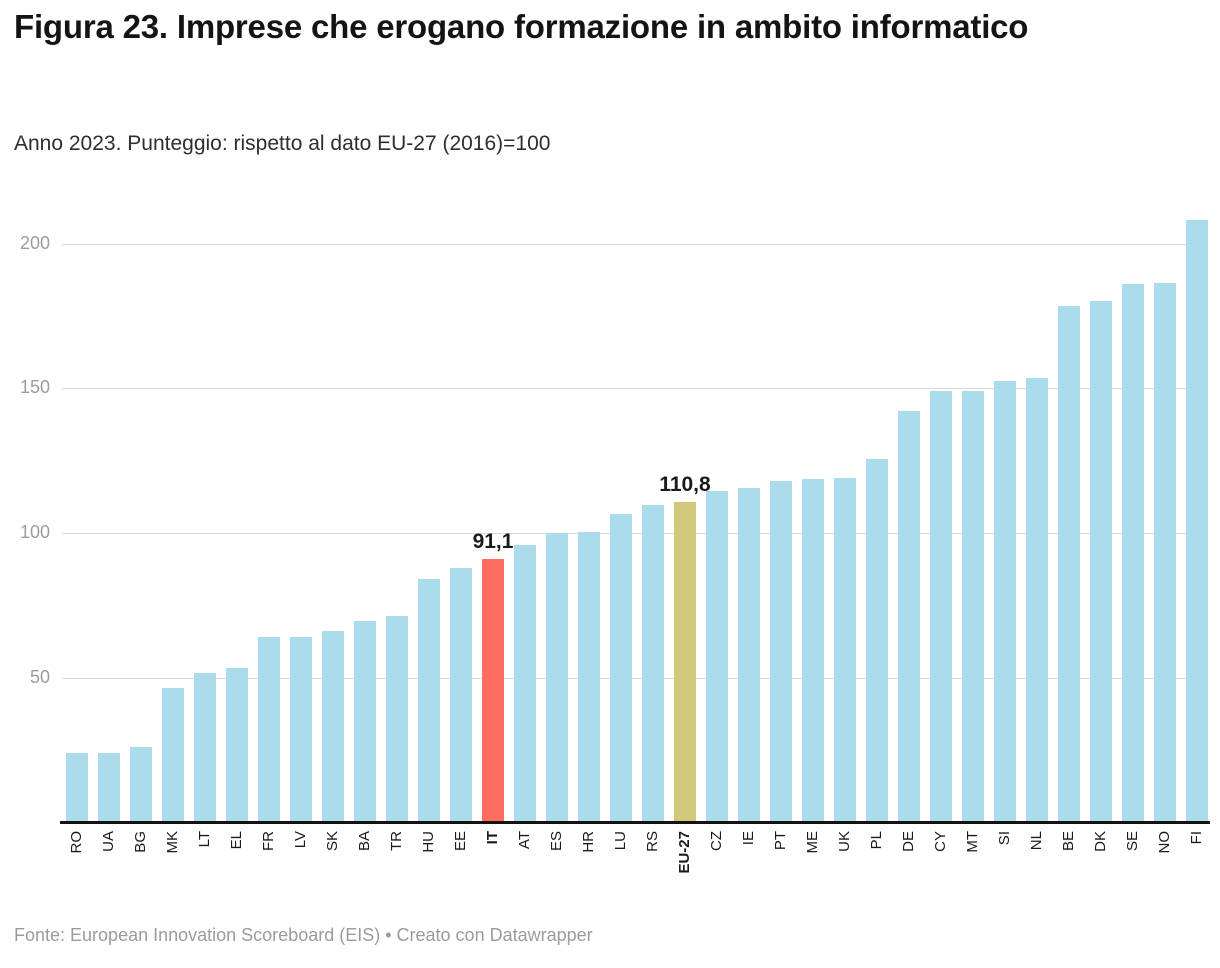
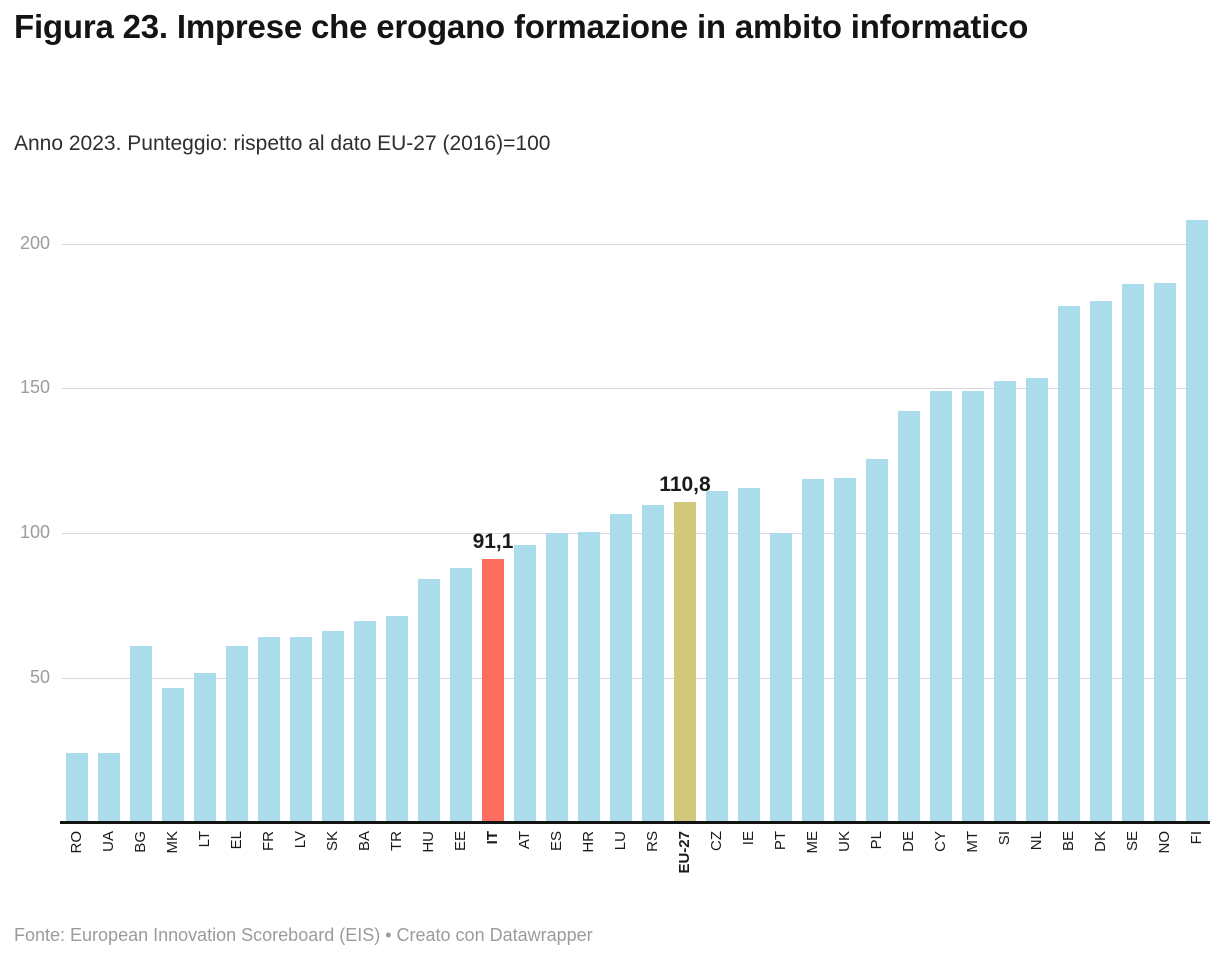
BG: 26 -> 61
EL: 54 -> 61
PT: 118 -> 100
